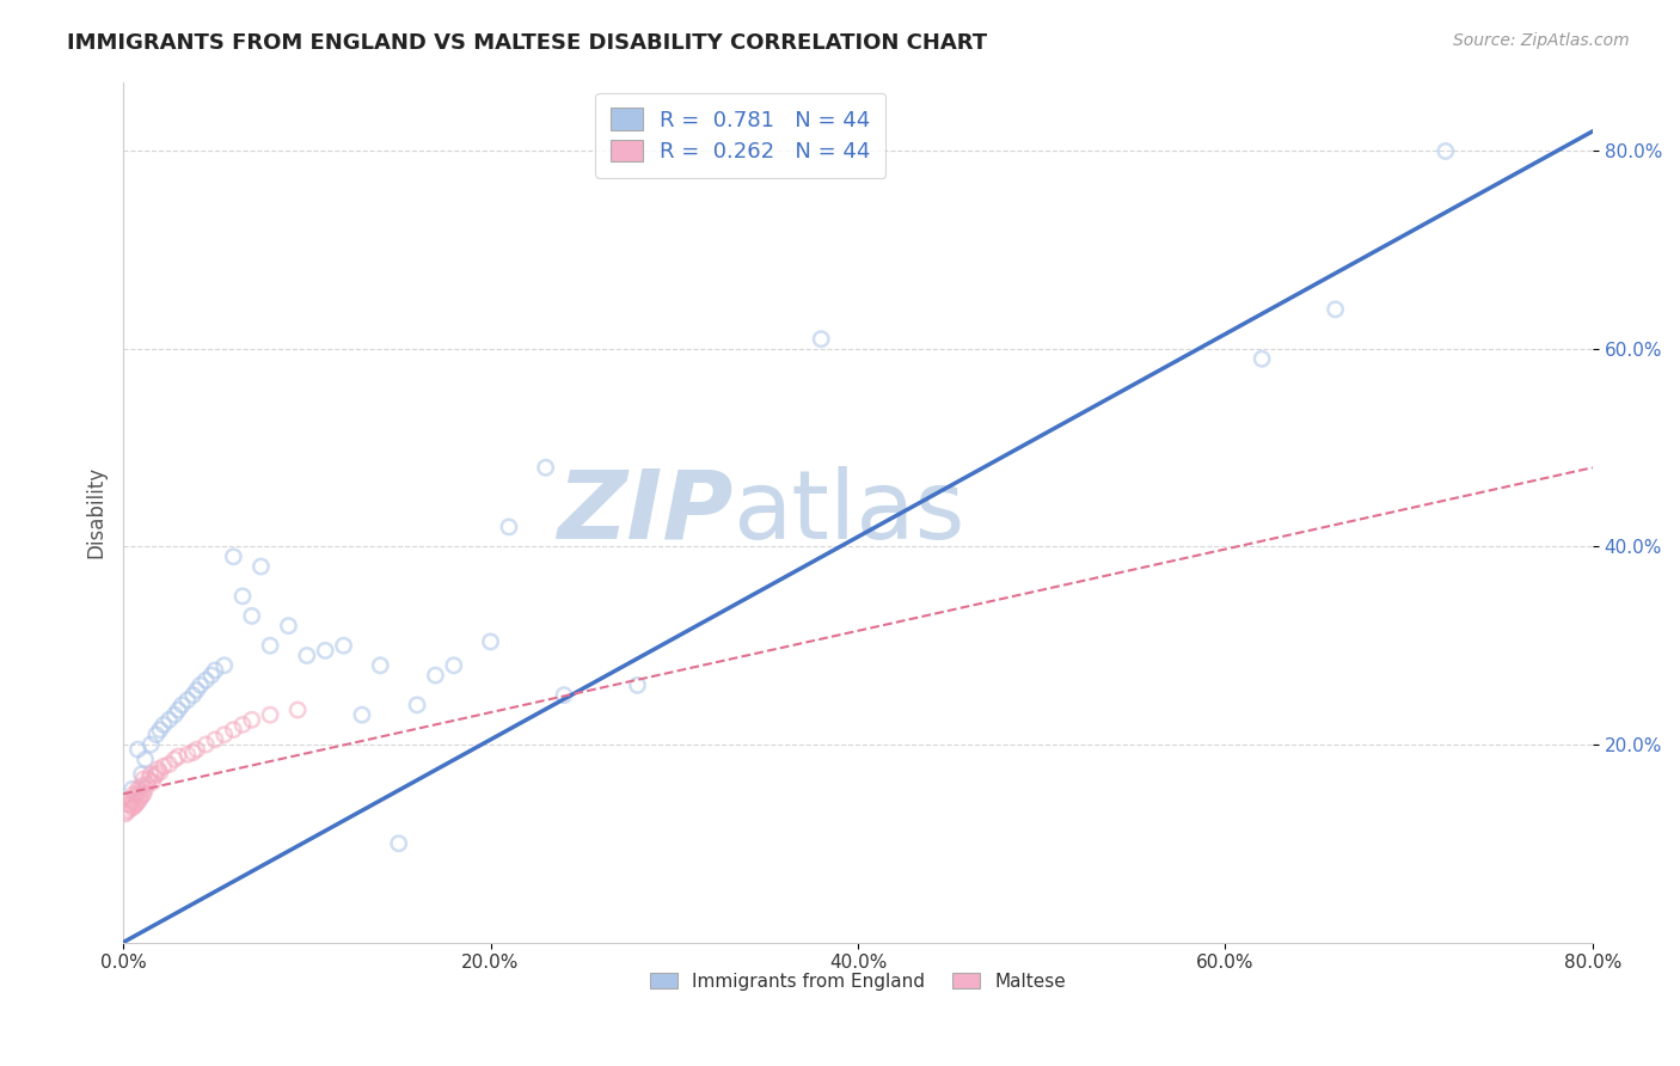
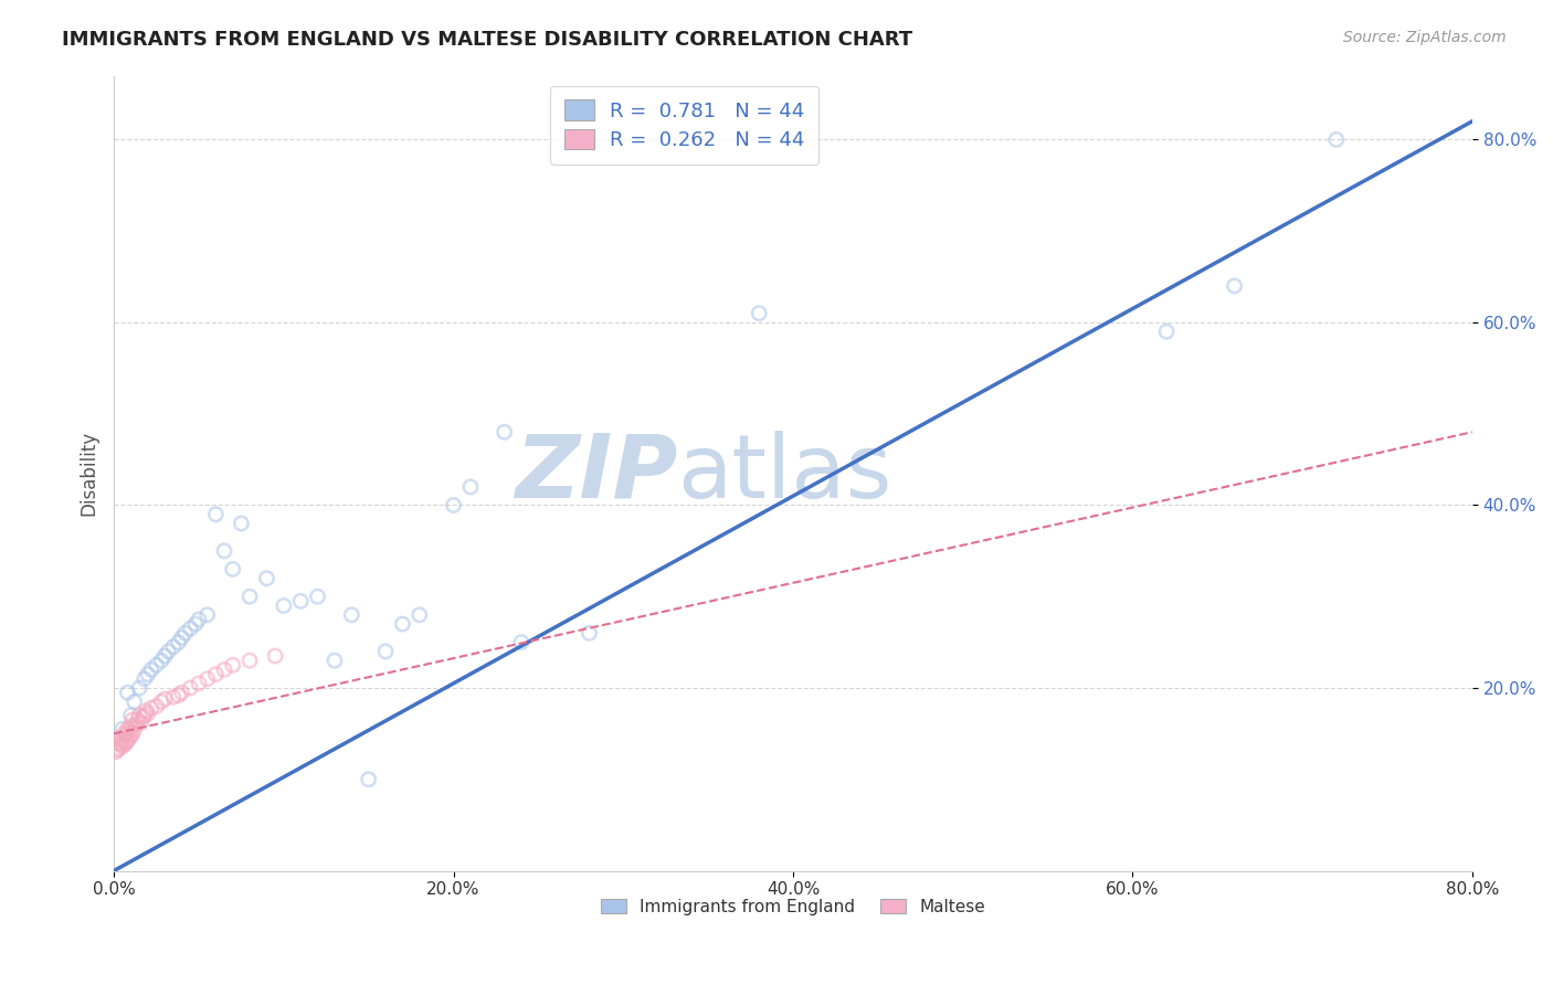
Immigrants from England/20.0%: 30.4% -> 40.0%
